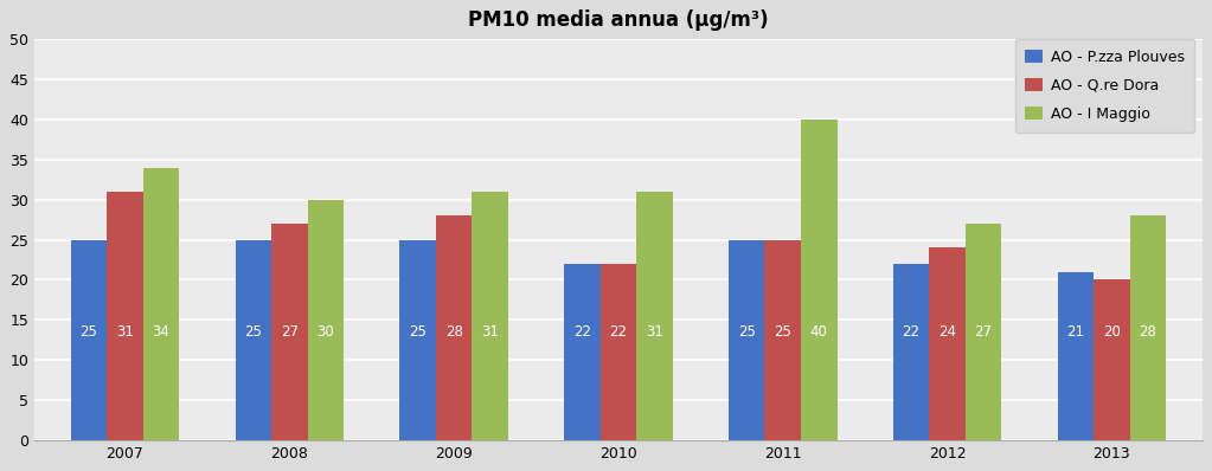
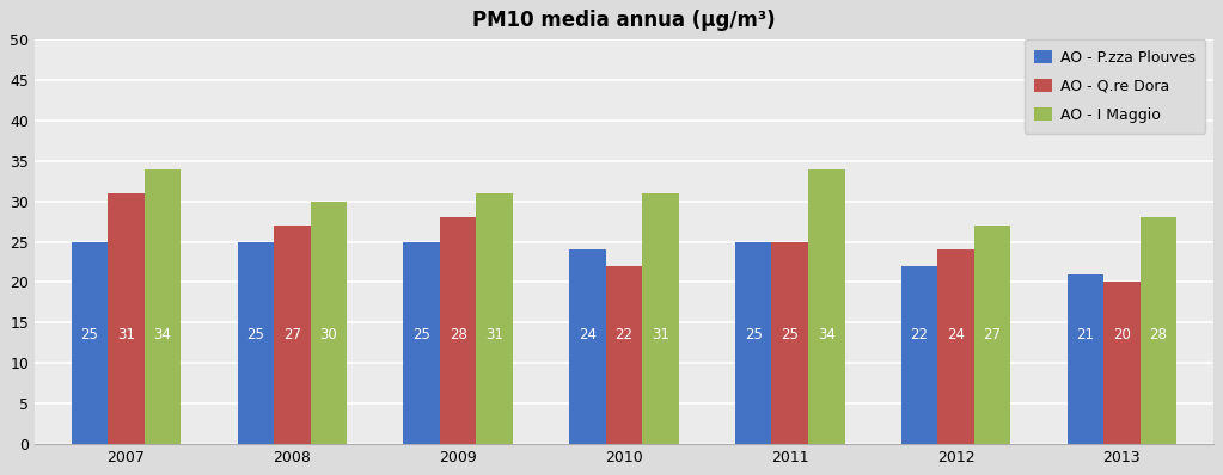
AO - P.zza Plouves/2010: 22 -> 24
AO - I Maggio/2011: 40 -> 34
